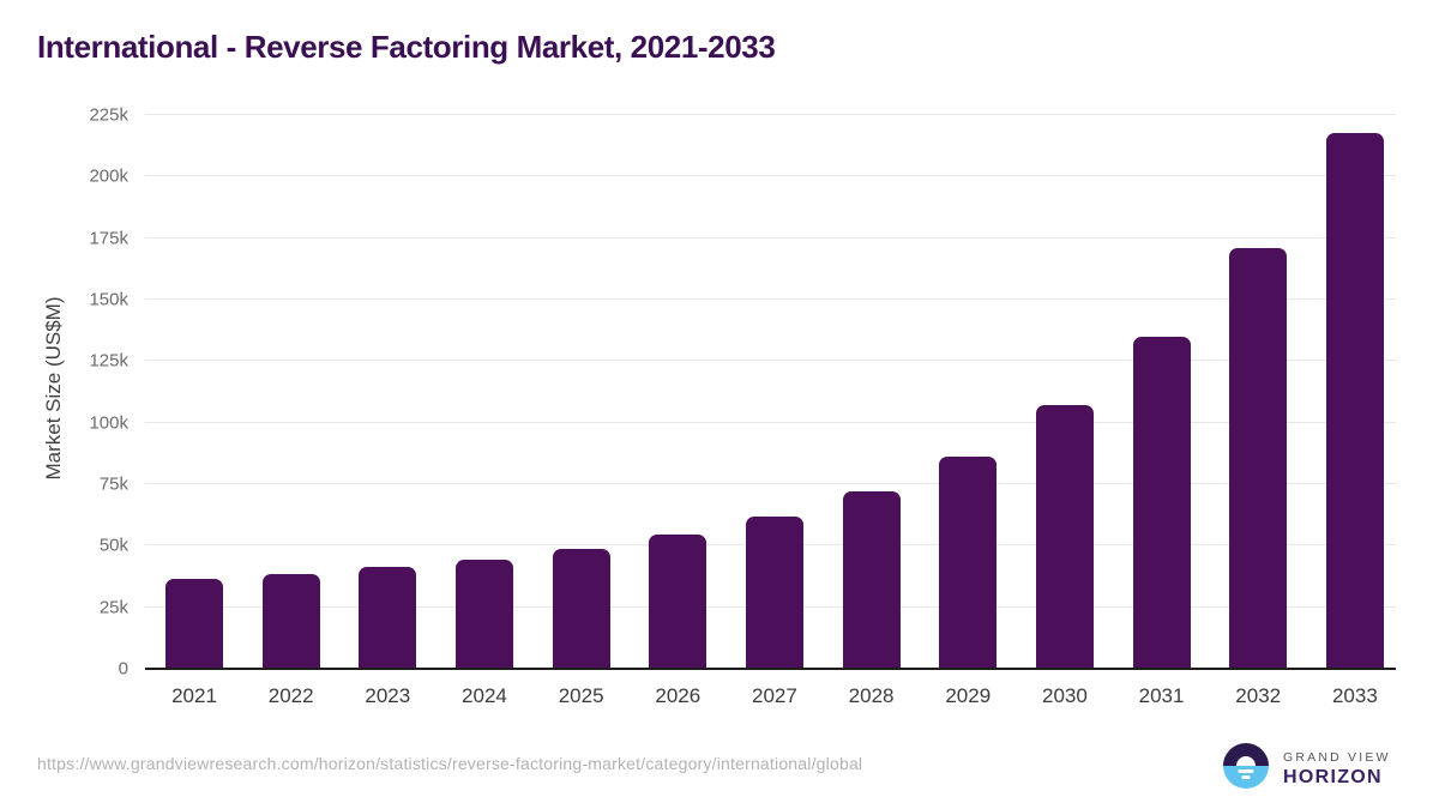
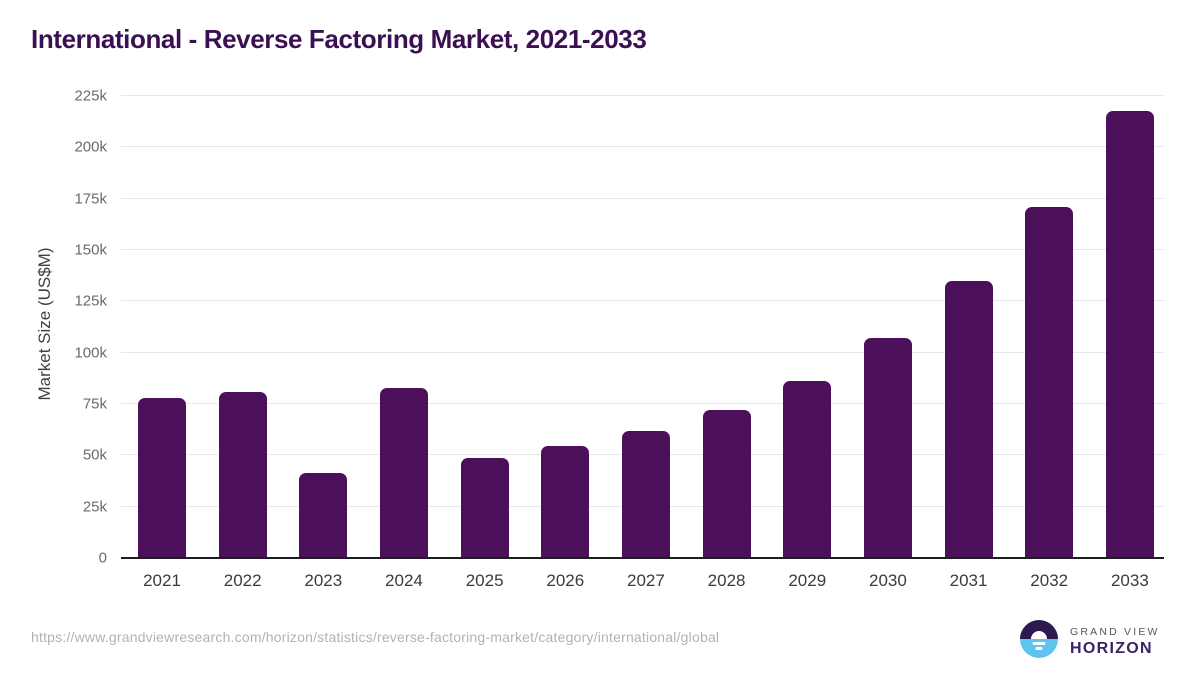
2021: 37k -> 78k
2022: 39k -> 81k
2024: 44k -> 83k
